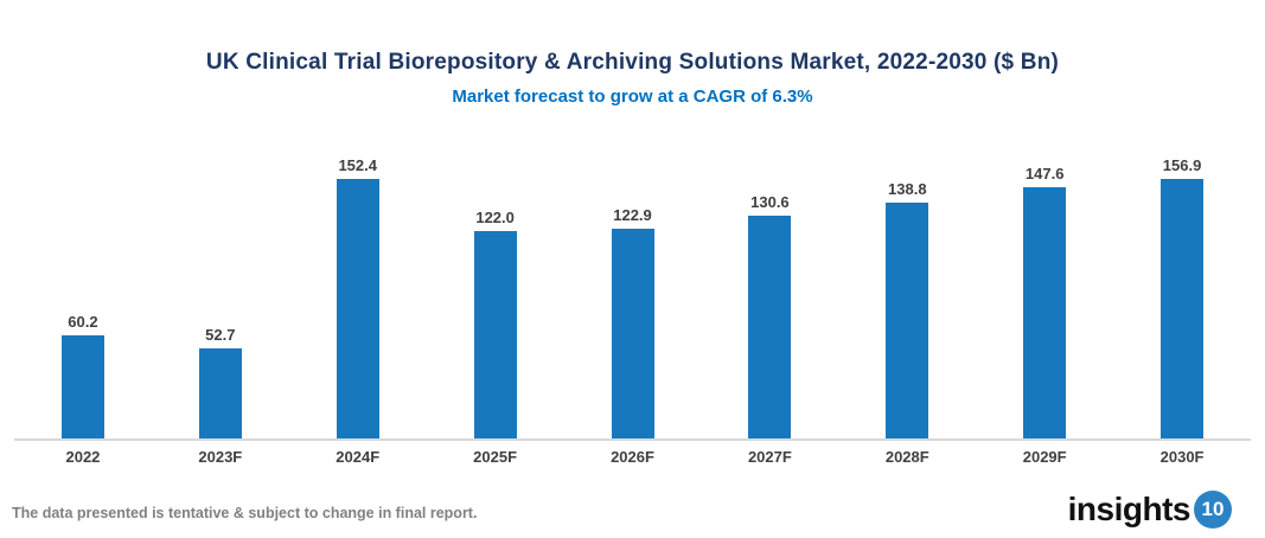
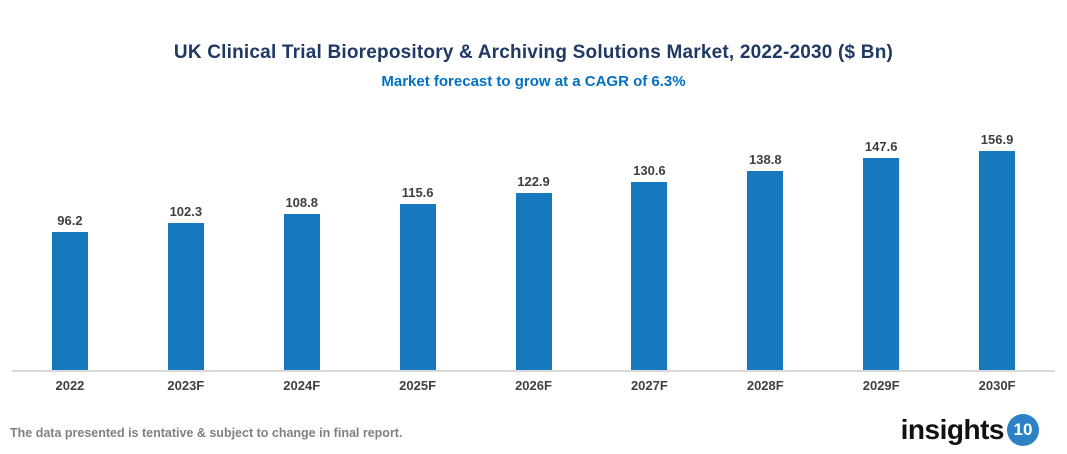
2022: 60.2 -> 96.2
2023F: 52.7 -> 102.3
2024F: 152.4 -> 108.8
2025F: 122.0 -> 115.6
